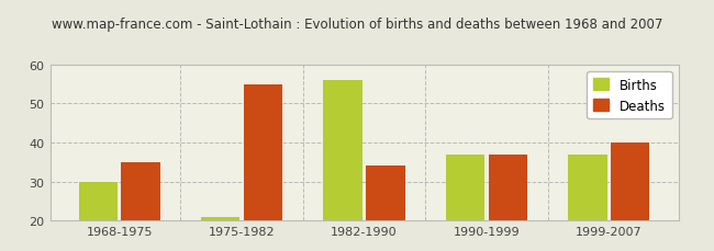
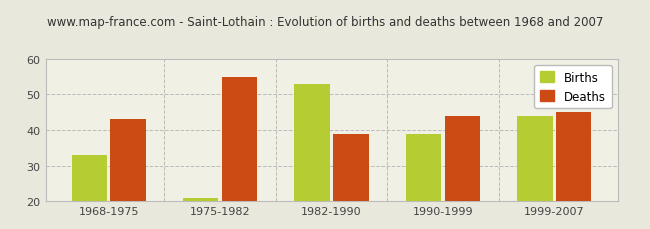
Births/1968-1975: 30 -> 33
Deaths/1968-1975: 35 -> 43
Births/1982-1990: 56 -> 53
Deaths/1982-1990: 34 -> 39
Births/1990-1999: 37 -> 39
Deaths/1990-1999: 37 -> 44
Births/1999-2007: 37 -> 44
Deaths/1999-2007: 40 -> 45
